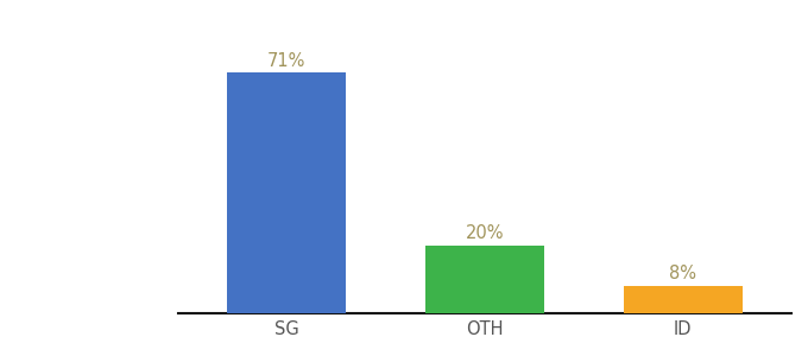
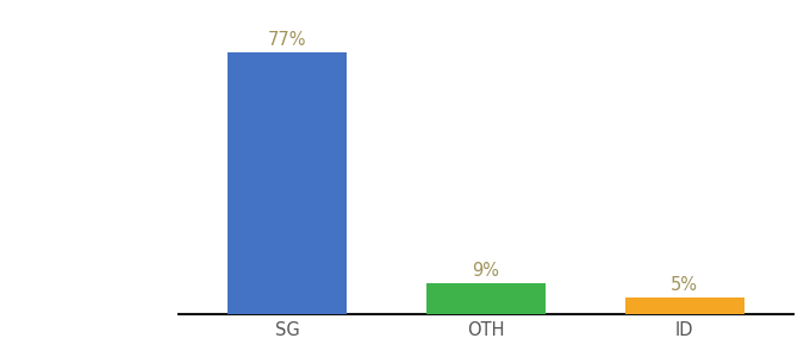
SG: 71% -> 77%
OTH: 20% -> 9%
ID: 8% -> 5%
